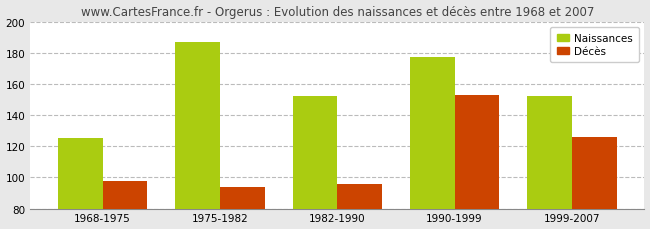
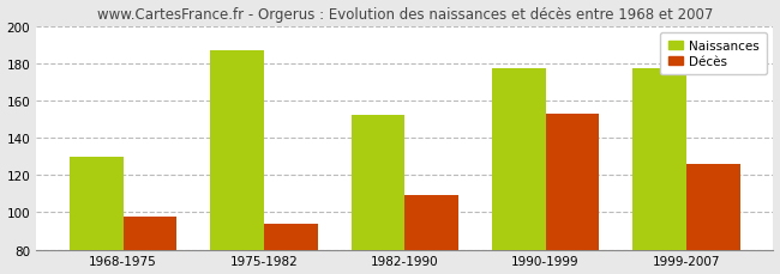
Naissances/1968-1975: 125 -> 130
Décès/1982-1990: 96 -> 109
Naissances/1999-2007: 152 -> 177
